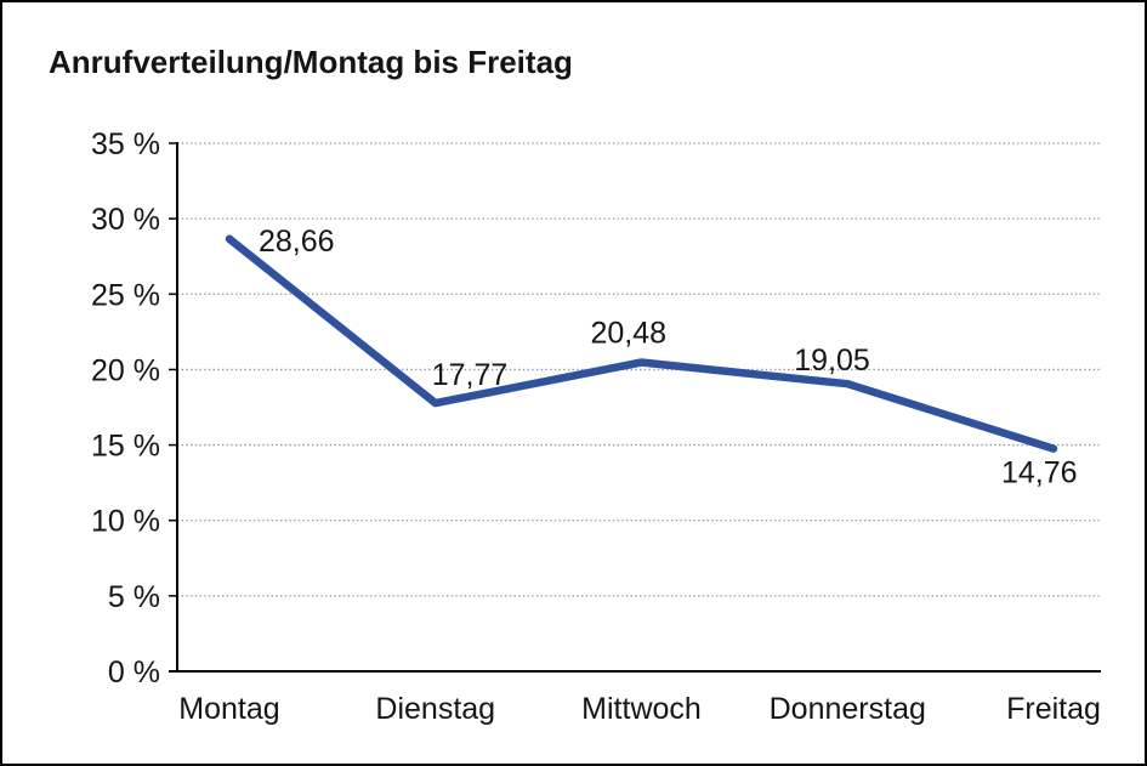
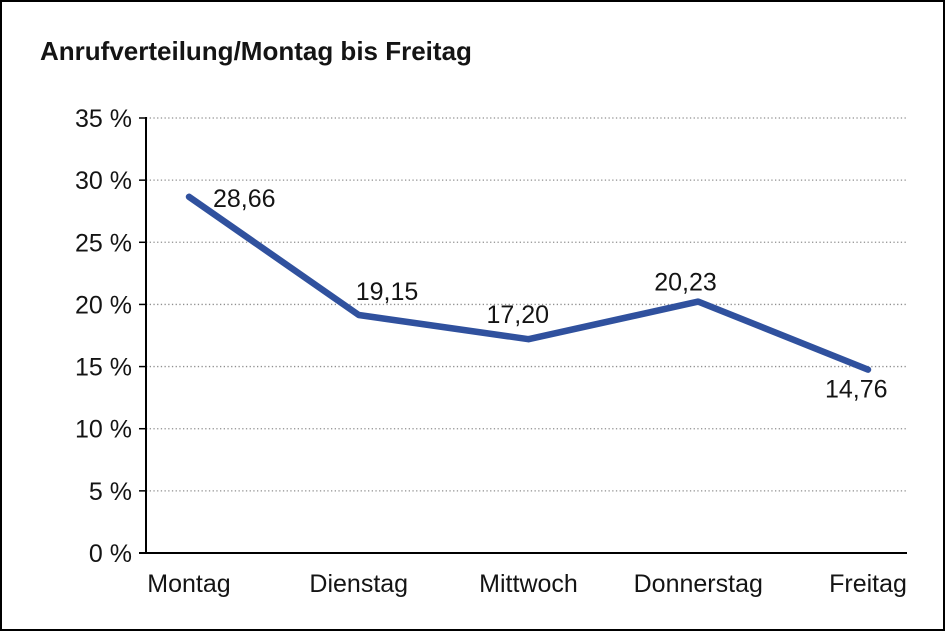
Dienstag: 17,77 -> 19,15
Mittwoch: 20,48 -> 17,20
Donnerstag: 19,05 -> 20,23
